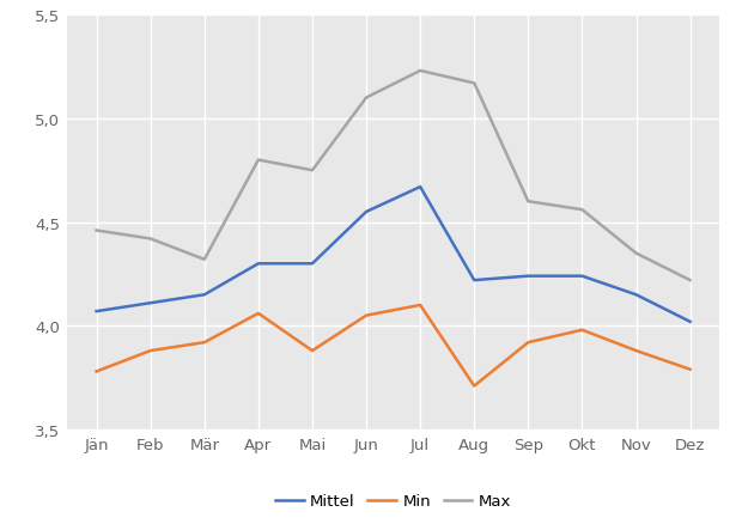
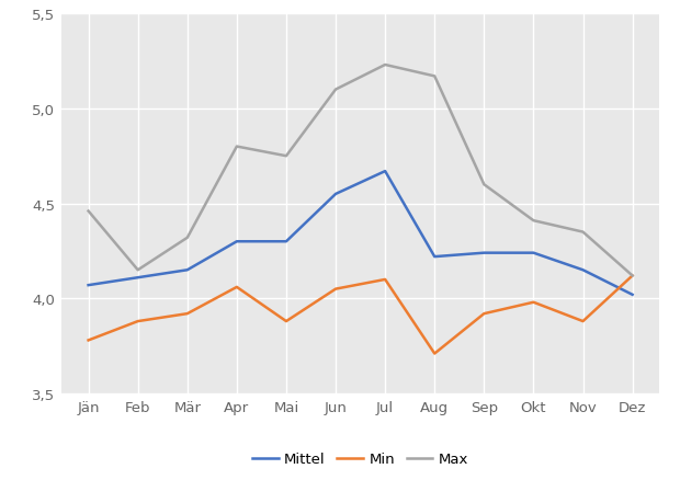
Max/Feb: 4,42 -> 4,15
Max/Okt: 4,56 -> 4,41
Min/Dez: 3,79 -> 4,12
Max/Dez: 4,22 -> 4,12
